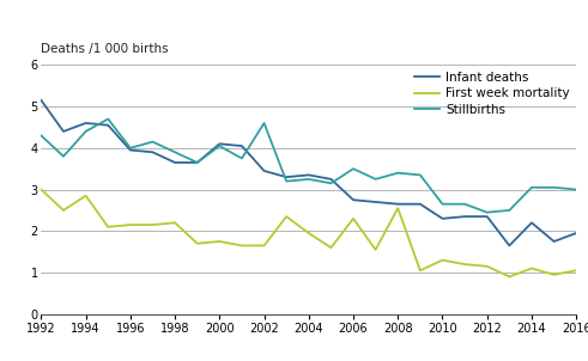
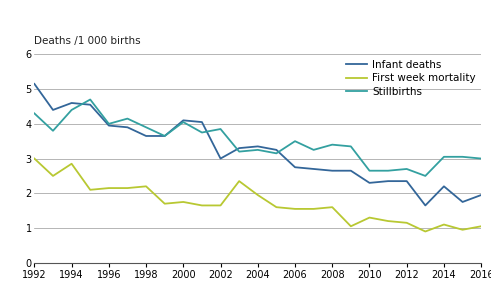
Infant deaths/2002: 3.45 -> 3.00
Stillbirths/2002: 4.60 -> 3.85
First week mortality/2006: 2.30 -> 1.55
First week mortality/2008: 2.55 -> 1.60
Stillbirths/2012: 2.45 -> 2.70
